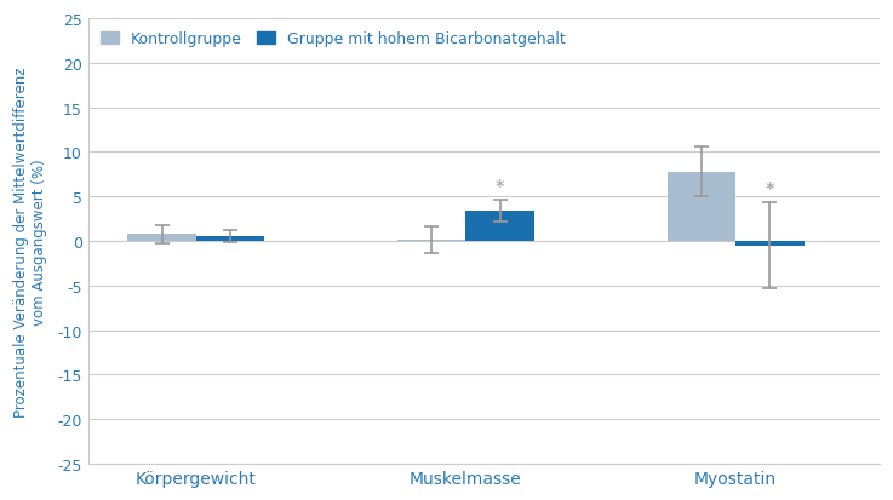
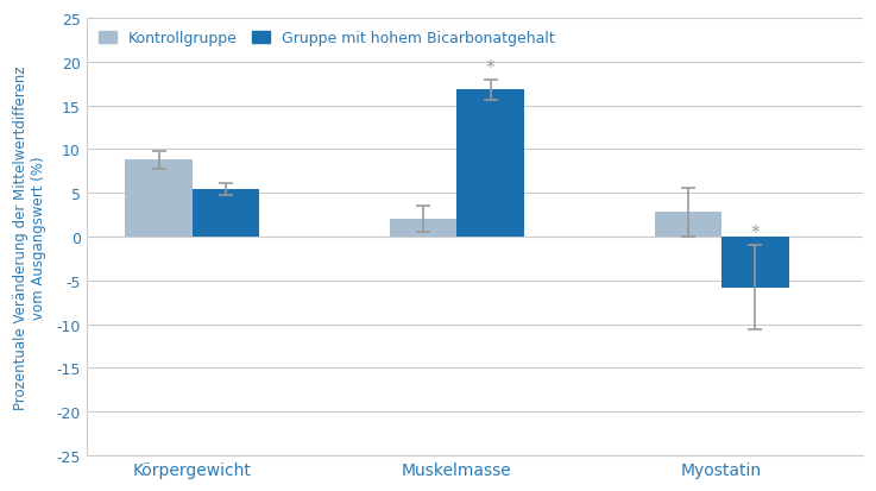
Kontrollgruppe/Körpergewicht: 0.8 -> 8.8
Gruppe mit hohem Bicarbonatgehalt/Körpergewicht: 0.6 -> 5.4
Kontrollgruppe/Muskelmasse: 0.2 -> 2.0
Gruppe mit hohem Bicarbonatgehalt/Muskelmasse: 3.4 -> 16.8
Kontrollgruppe/Myostatin: 7.8 -> 2.8
Gruppe mit hohem Bicarbonatgehalt/Myostatin: -0.5 -> -5.8
